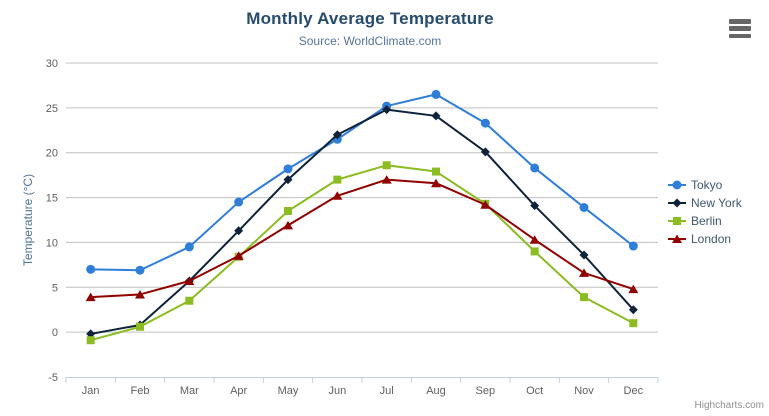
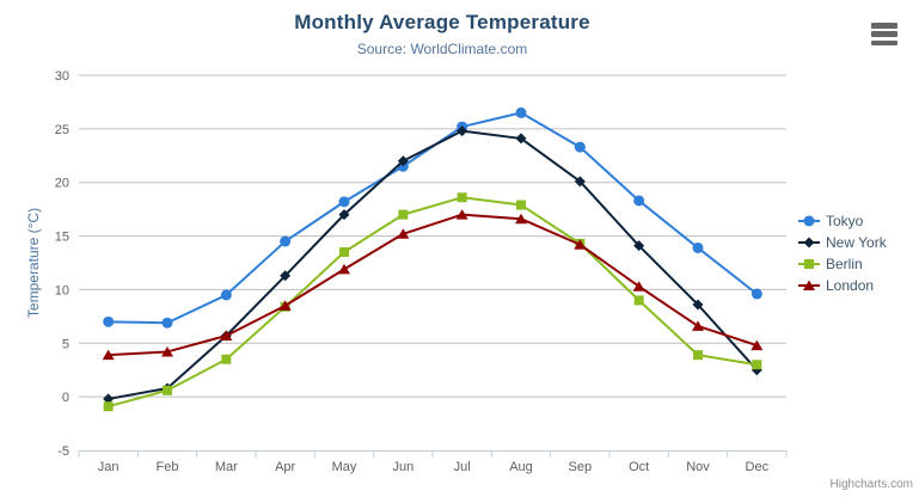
Berlin/Dec: 1 -> 3
